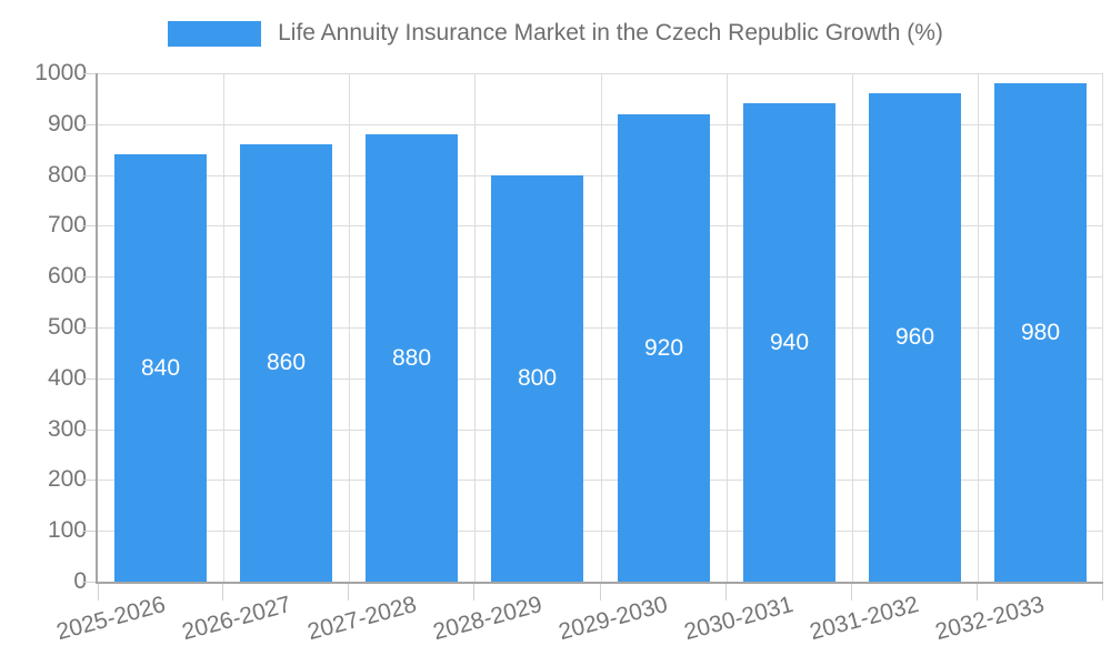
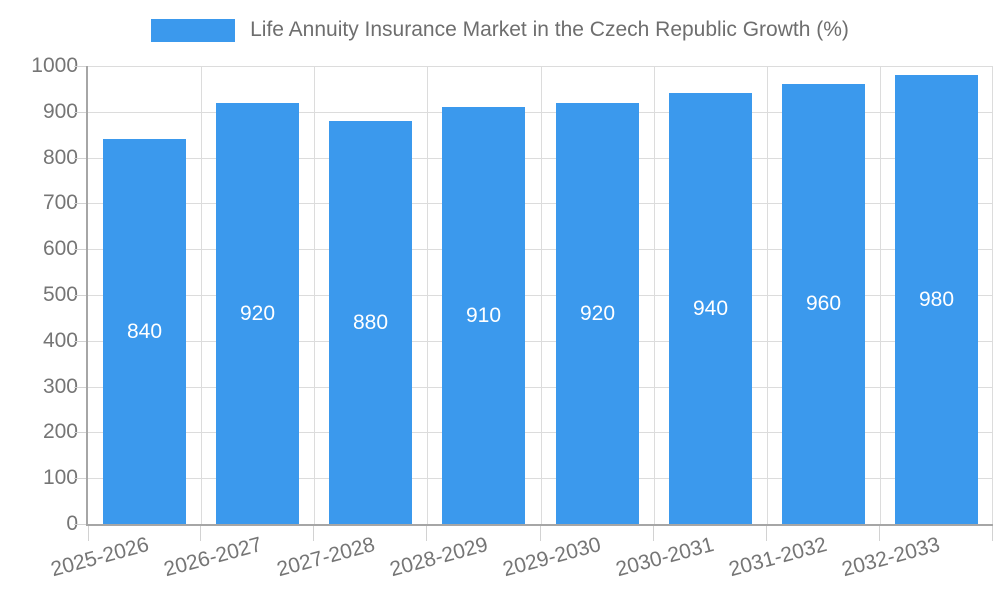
2026-2027: 860 -> 920
2028-2029: 800 -> 910
